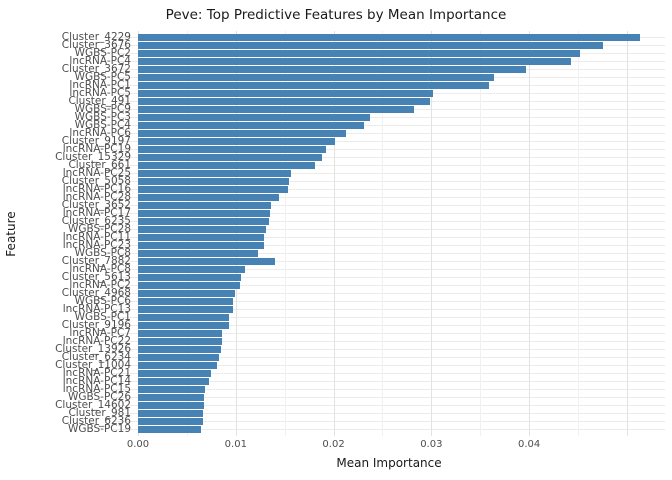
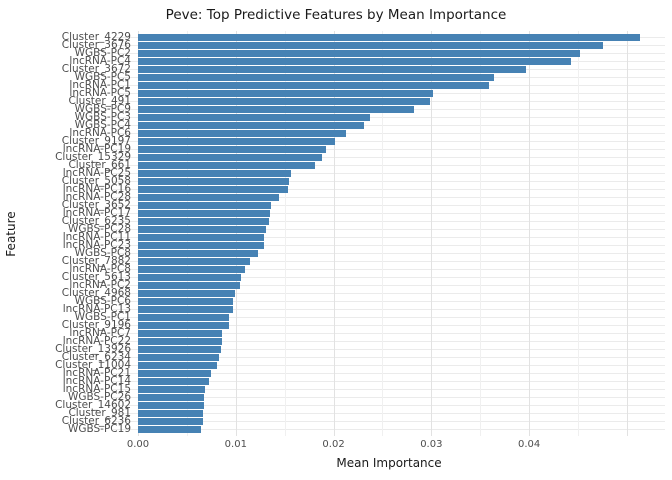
Cluster_7882: 0.014 -> 0.011
